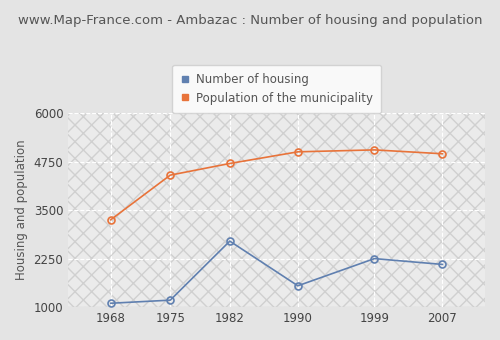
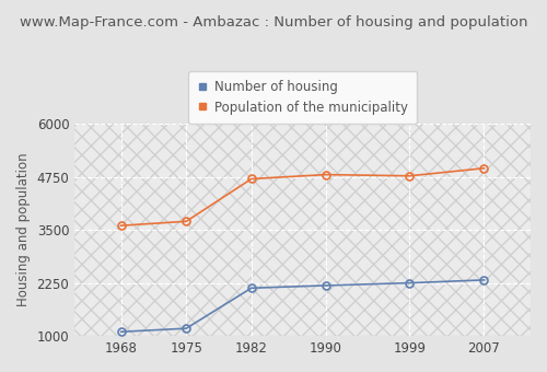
Population of the municipality/1968: 3250 -> 3600
Population of the municipality/1975: 4400 -> 3700
Number of housing/1982: 2700 -> 2130
Number of housing/1990: 1550 -> 2190
Population of the municipality/1990: 5000 -> 4800
Population of the municipality/1999: 5050 -> 4770
Number of housing/2007: 2100 -> 2320
